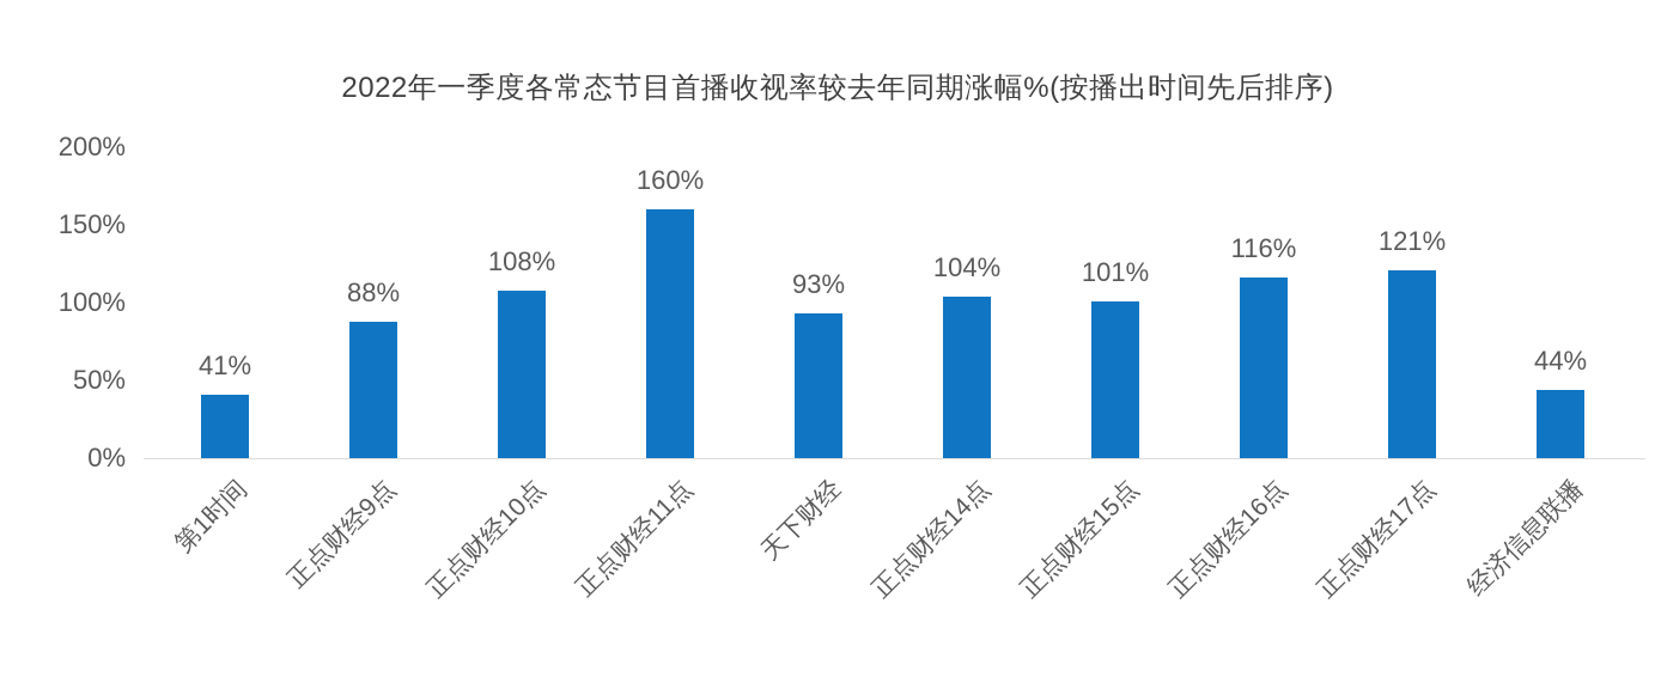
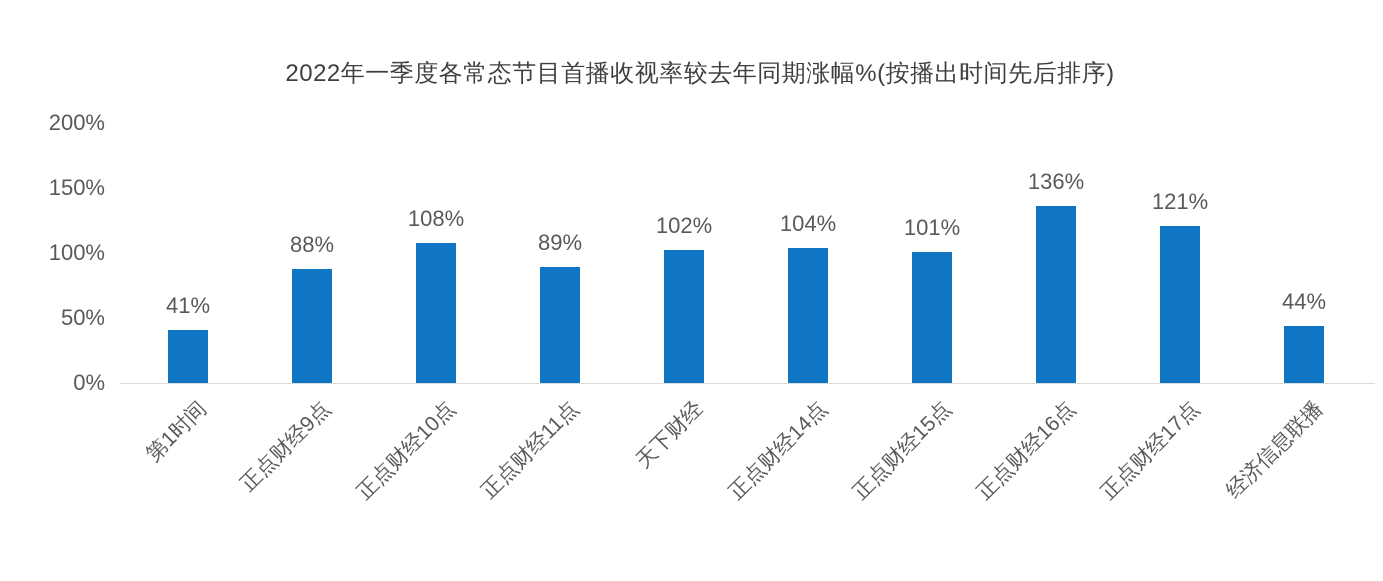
正点财经11点: 160% -> 89%
天下财经: 93% -> 102%
正点财经16点: 116% -> 136%
